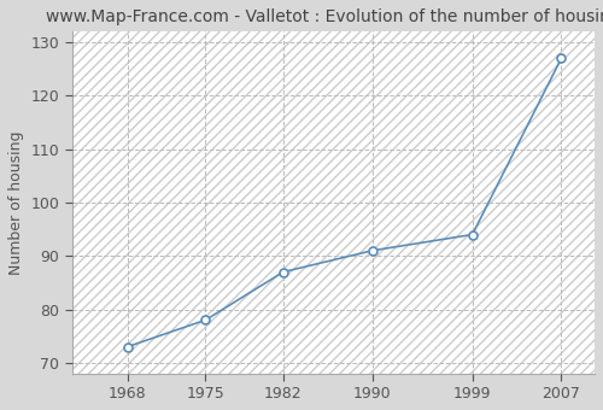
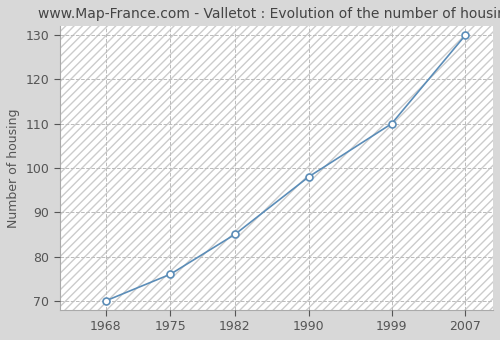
1968: 73 -> 70
1975: 78 -> 76
1982: 87 -> 85
1990: 91 -> 98
1999: 94 -> 110
2007: 127 -> 130
